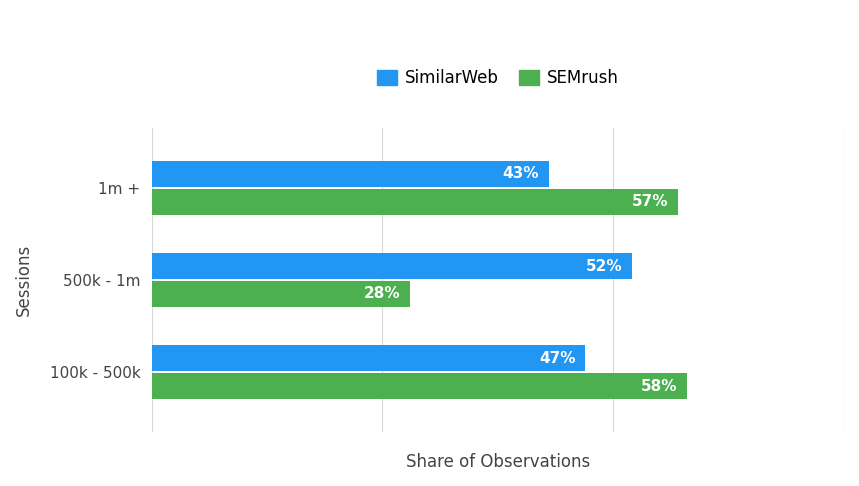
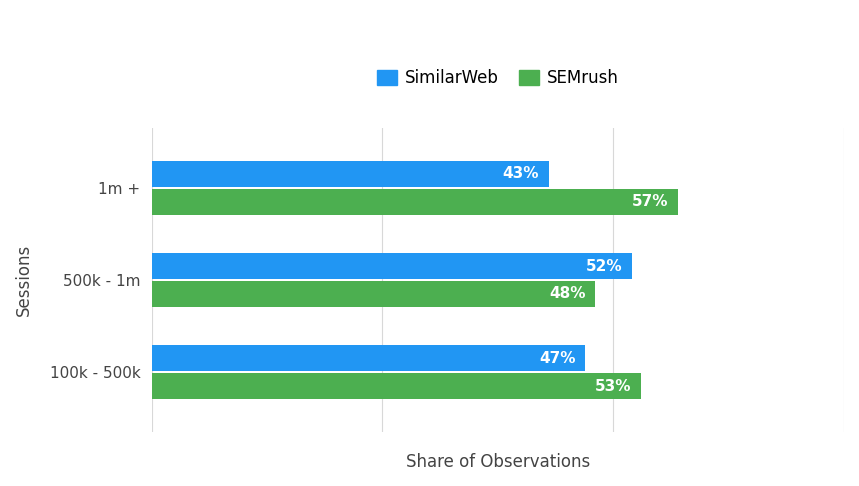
SEMrush/500k - 1m: 28% -> 48%
SEMrush/100k - 500k: 58% -> 53%
